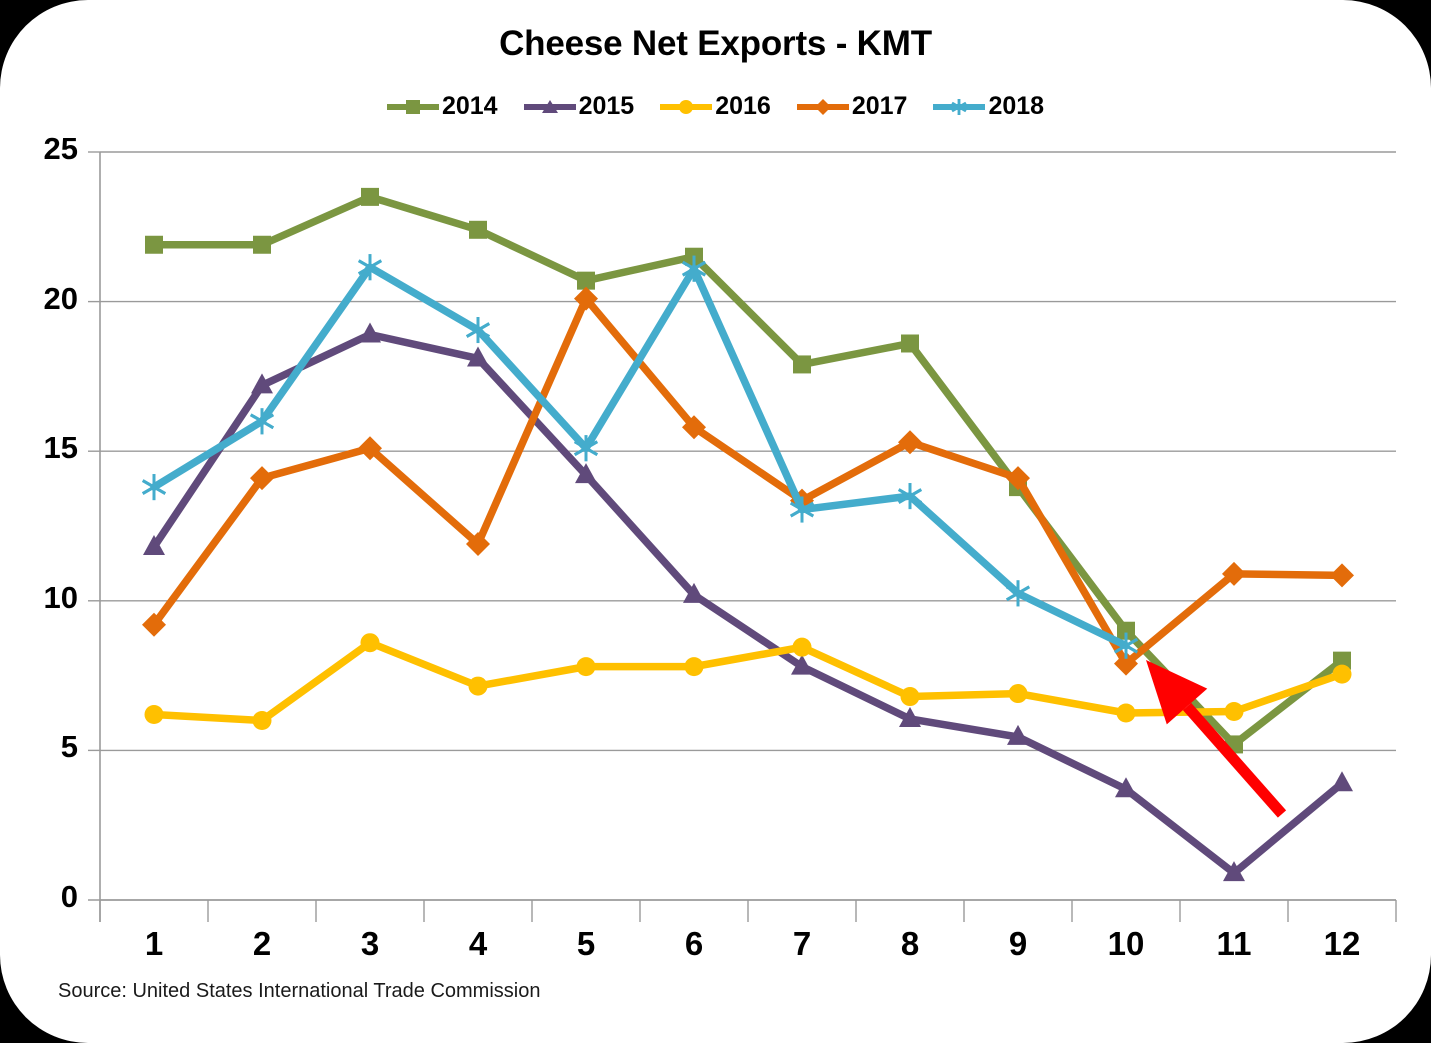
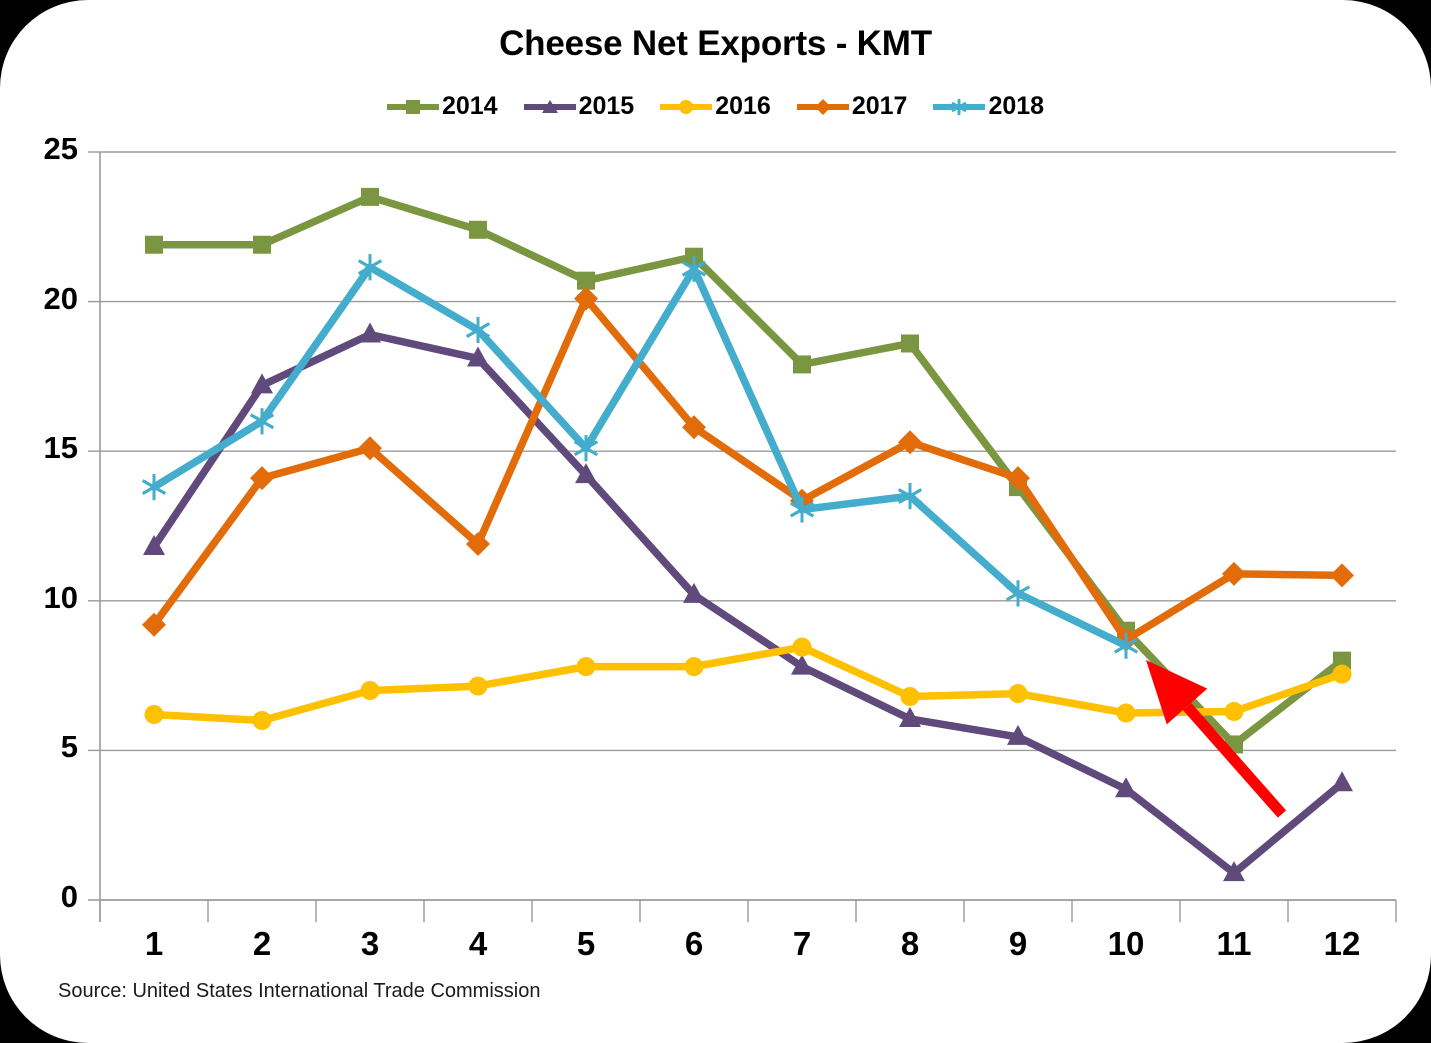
2016/3: 8.6 -> 7.0
2017/10: 7.9 -> 8.7
